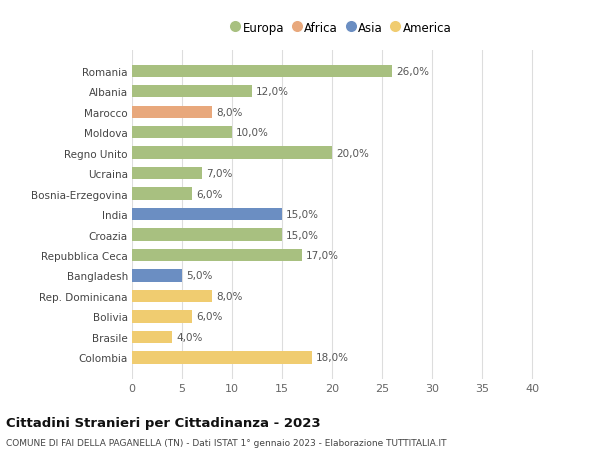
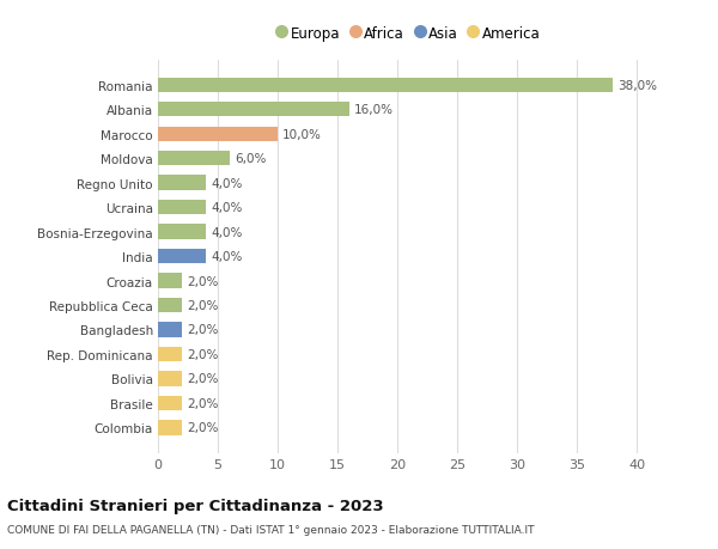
Romania: 26,0% -> 38,0%
Albania: 12,0% -> 16,0%
Marocco: 8,0% -> 10,0%
Moldova: 10,0% -> 6,0%
Regno Unito: 20,0% -> 4,0%
Ucraina: 7,0% -> 4,0%
Bosnia-Erzegovina: 6,0% -> 4,0%
India: 15,0% -> 4,0%
Croazia: 15,0% -> 2,0%
Repubblica Ceca: 17,0% -> 2,0%
Bangladesh: 5,0% -> 2,0%
Rep. Dominicana: 8,0% -> 2,0%
Bolivia: 6,0% -> 2,0%
Brasile: 4,0% -> 2,0%
Colombia: 18,0% -> 2,0%
